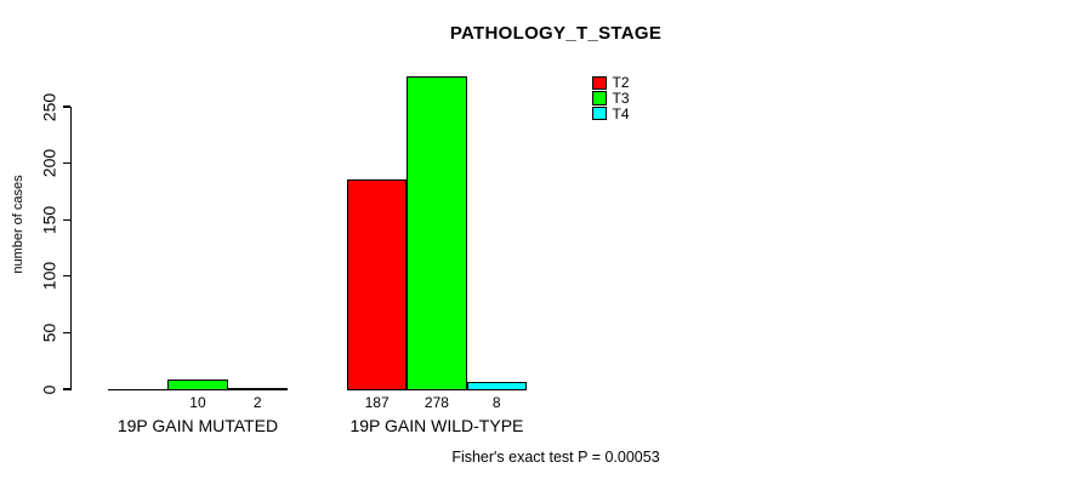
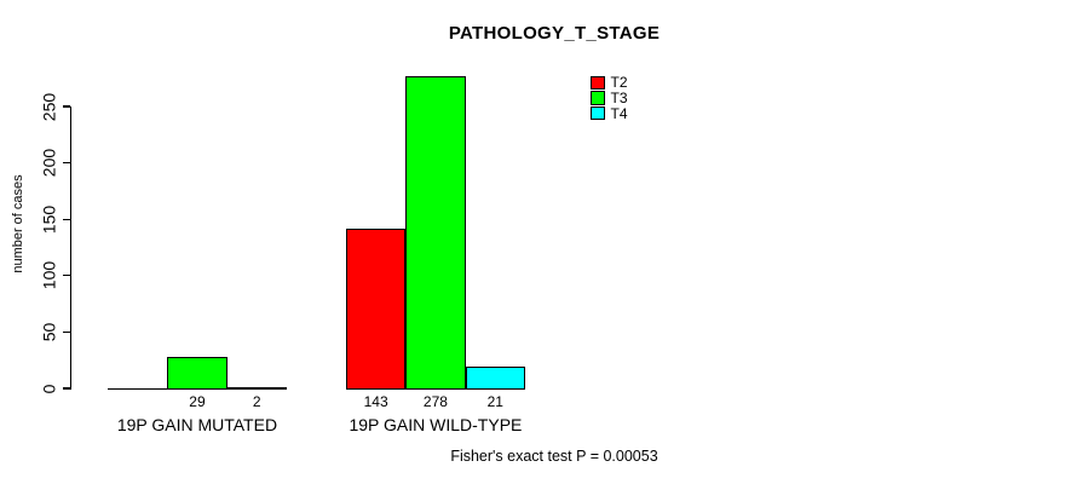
T3/19P GAIN MUTATED: 10 -> 29
T2/19P GAIN WILD-TYPE: 187 -> 143
T4/19P GAIN WILD-TYPE: 8 -> 21
